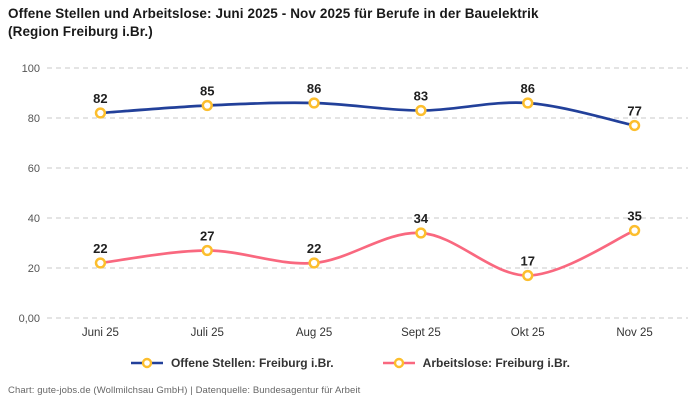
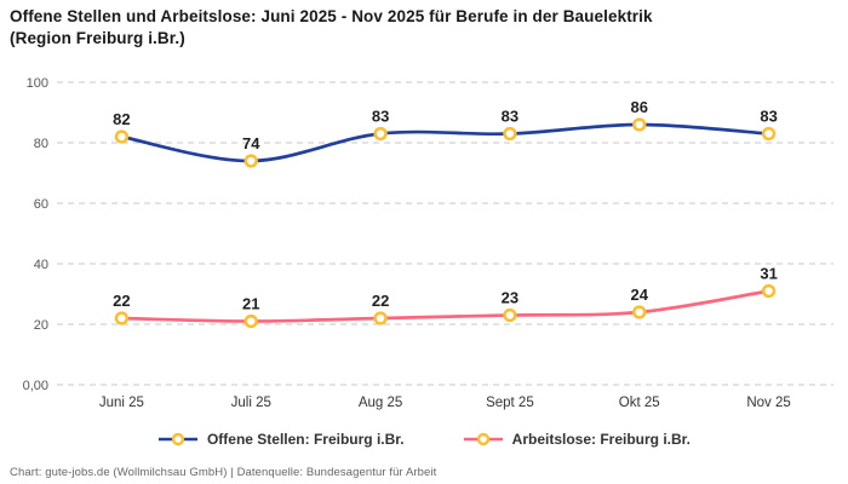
Offene Stellen: Freiburg i.Br./Juli 25: 85 -> 74
Arbeitslose: Freiburg i.Br./Juli 25: 27 -> 21
Offene Stellen: Freiburg i.Br./Aug 25: 86 -> 83
Arbeitslose: Freiburg i.Br./Sept 25: 34 -> 23
Arbeitslose: Freiburg i.Br./Okt 25: 17 -> 24
Offene Stellen: Freiburg i.Br./Nov 25: 77 -> 83
Arbeitslose: Freiburg i.Br./Nov 25: 35 -> 31
